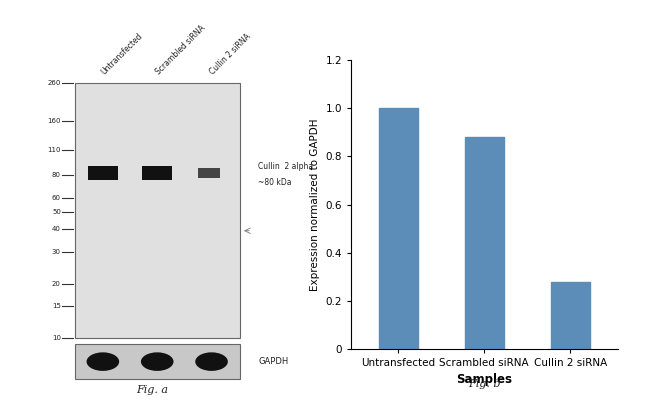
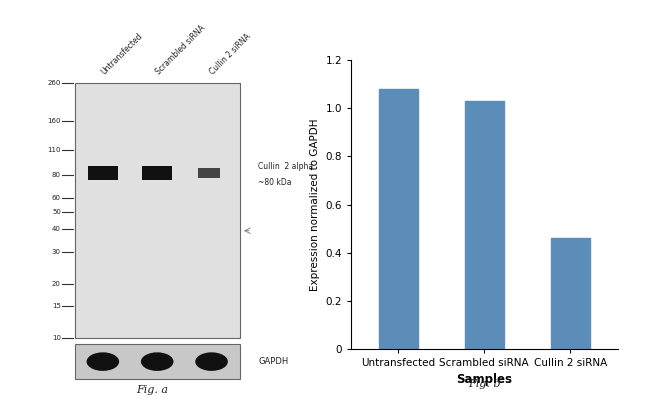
Untransfected: 1.00 -> 1.08
Scrambled siRNA: 0.88 -> 1.03
Cullin 2 siRNA: 0.28 -> 0.46
